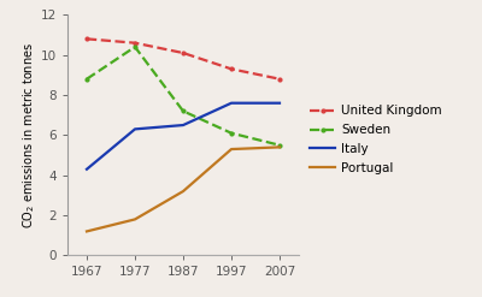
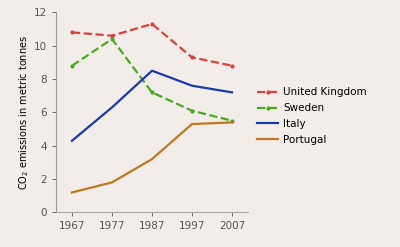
United Kingdom/1987: 10.1 -> 11.3
Italy/1987: 6.5 -> 8.5
Italy/2007: 7.6 -> 7.2
